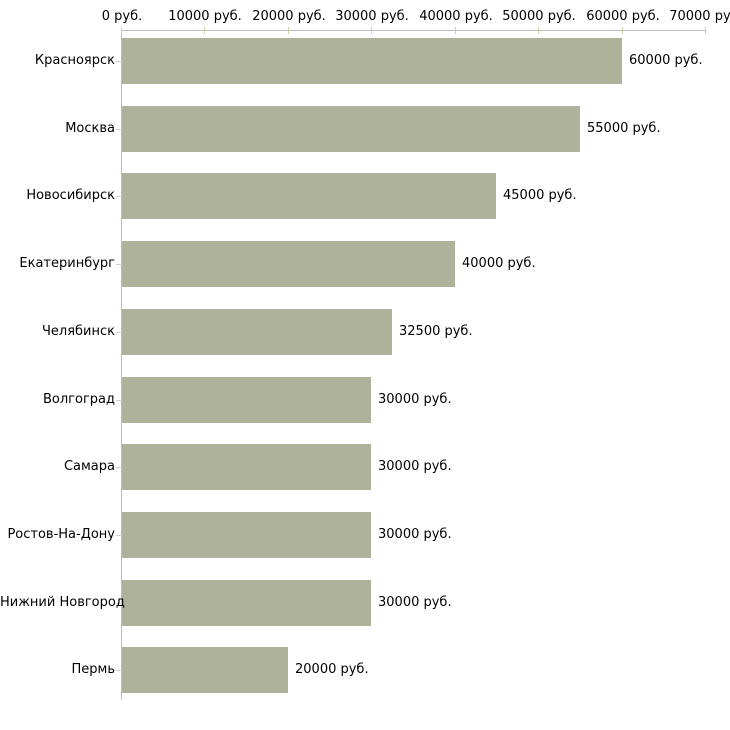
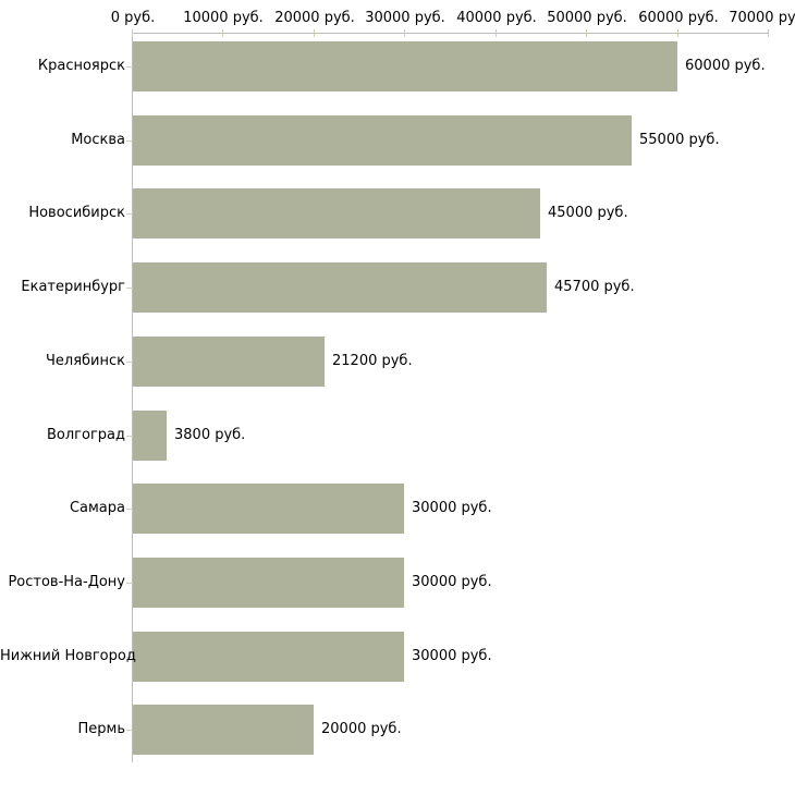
Екатеринбург: 40000 -> 45700
Челябинск: 32500 -> 21200
Волгоград: 30000 -> 3800
